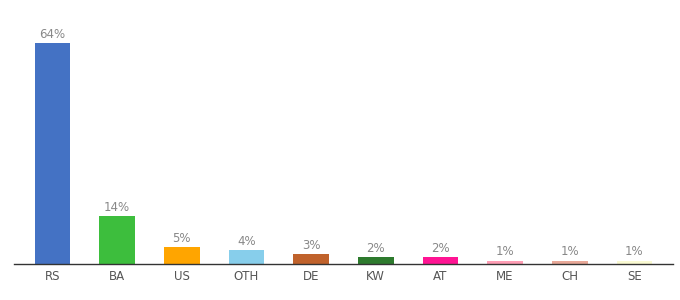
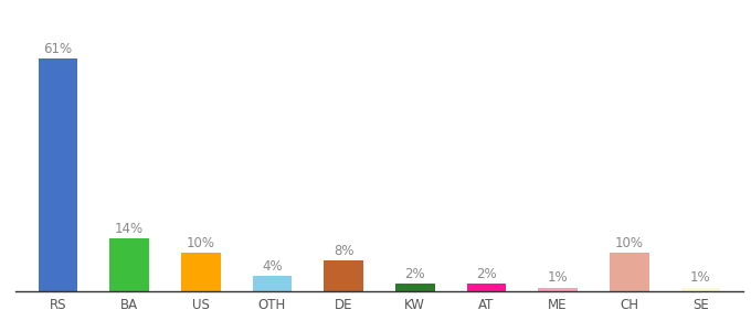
RS: 64% -> 61%
US: 5% -> 10%
DE: 3% -> 8%
CH: 1% -> 10%
